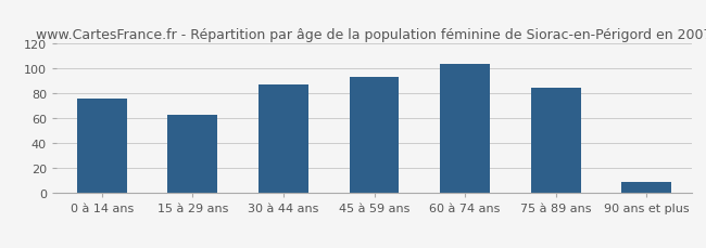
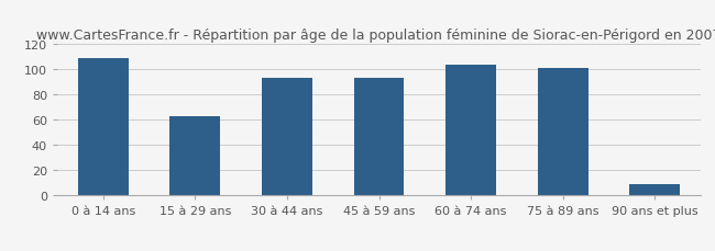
0 à 14 ans: 76 -> 109
30 à 44 ans: 87 -> 93
75 à 89 ans: 85 -> 101
